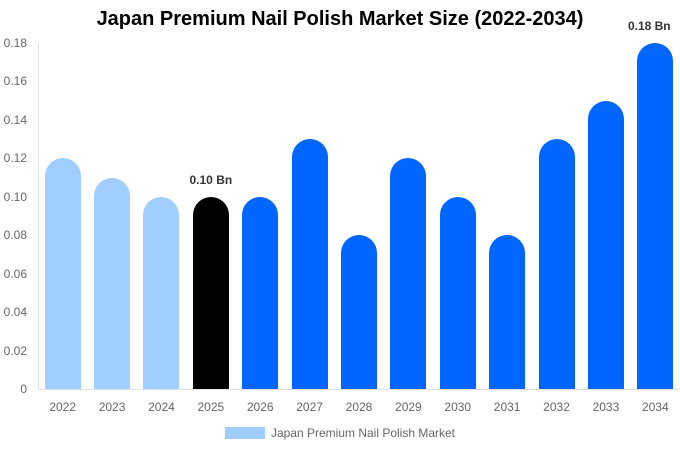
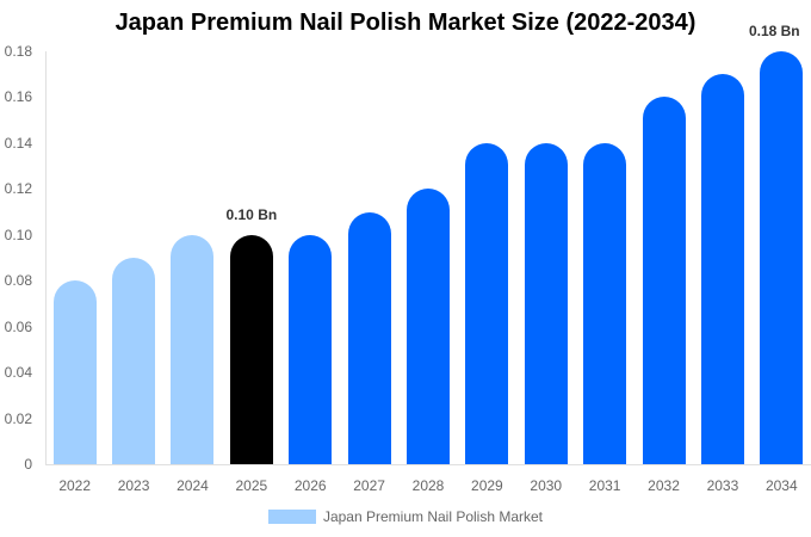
2022: 0.12 -> 0.08
2023: 0.11 -> 0.09
2027: 0.13 -> 0.11
2028: 0.08 -> 0.12
2029: 0.12 -> 0.14
2030: 0.10 -> 0.14
2031: 0.08 -> 0.14
2032: 0.13 -> 0.16
2033: 0.15 -> 0.17
